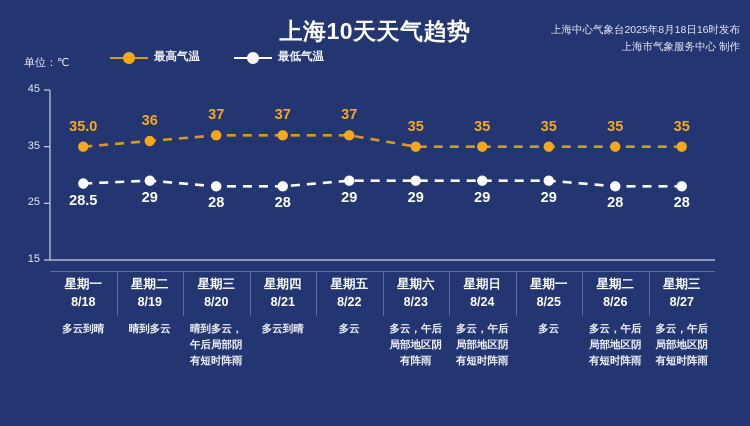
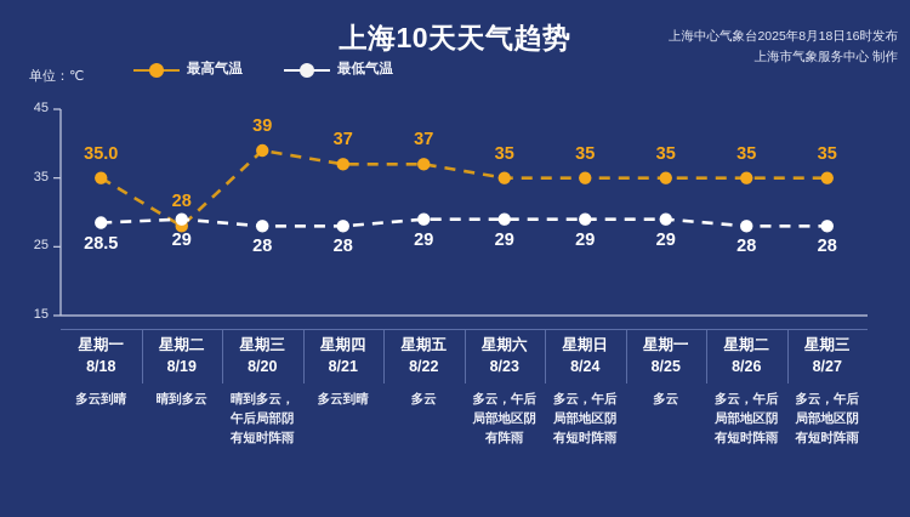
最高气温/8/19: 36 -> 28
最高气温/8/20: 37 -> 39
